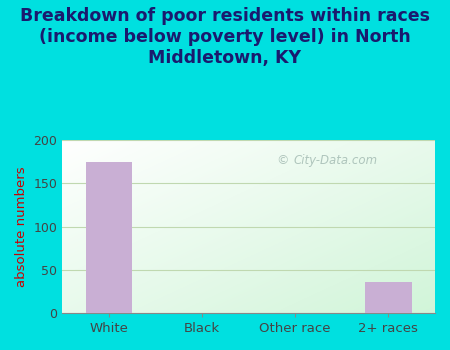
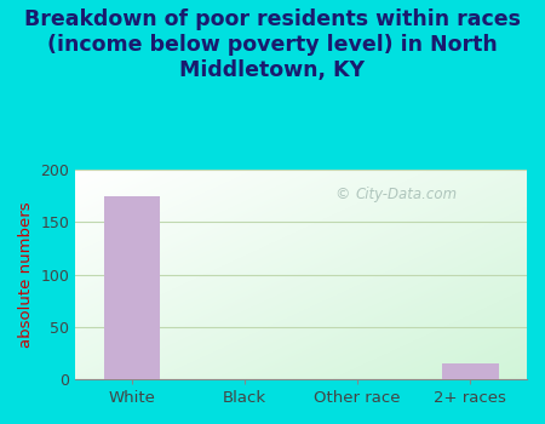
2+ races: 36 -> 15
